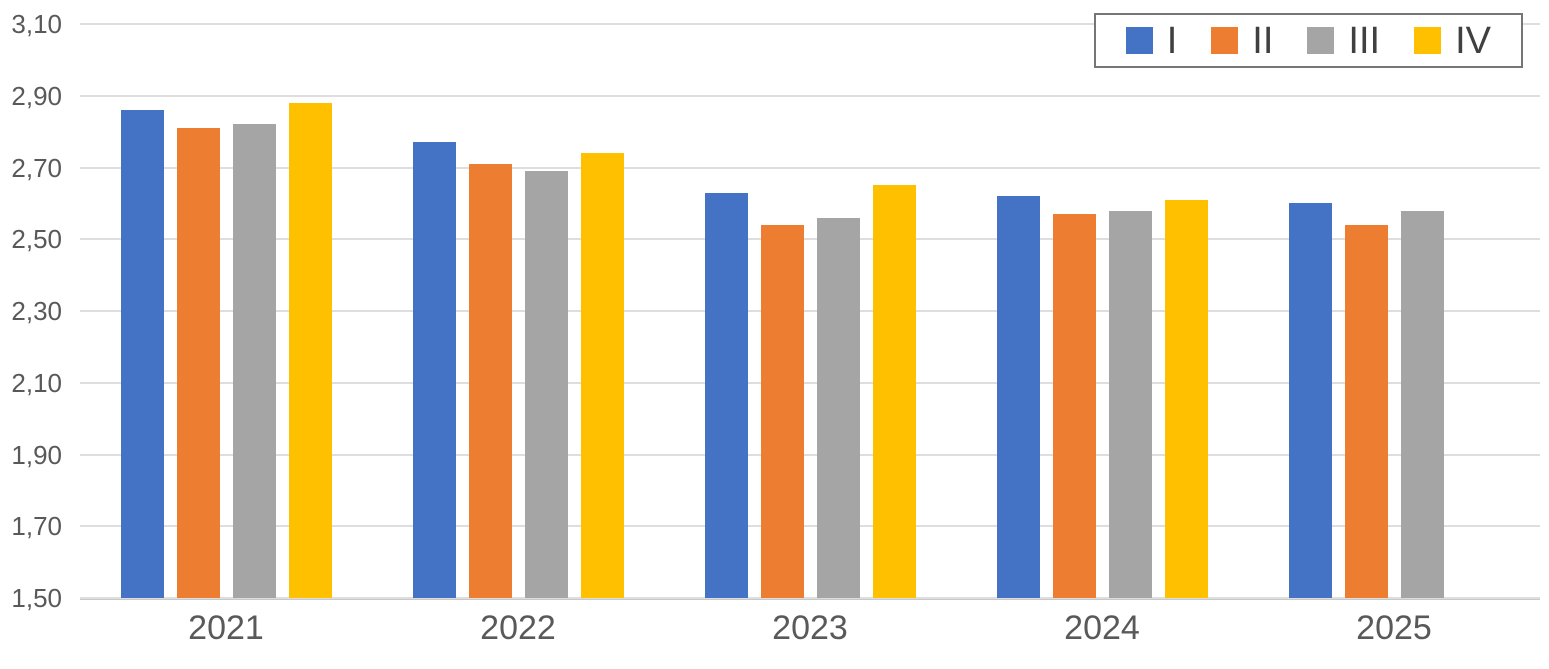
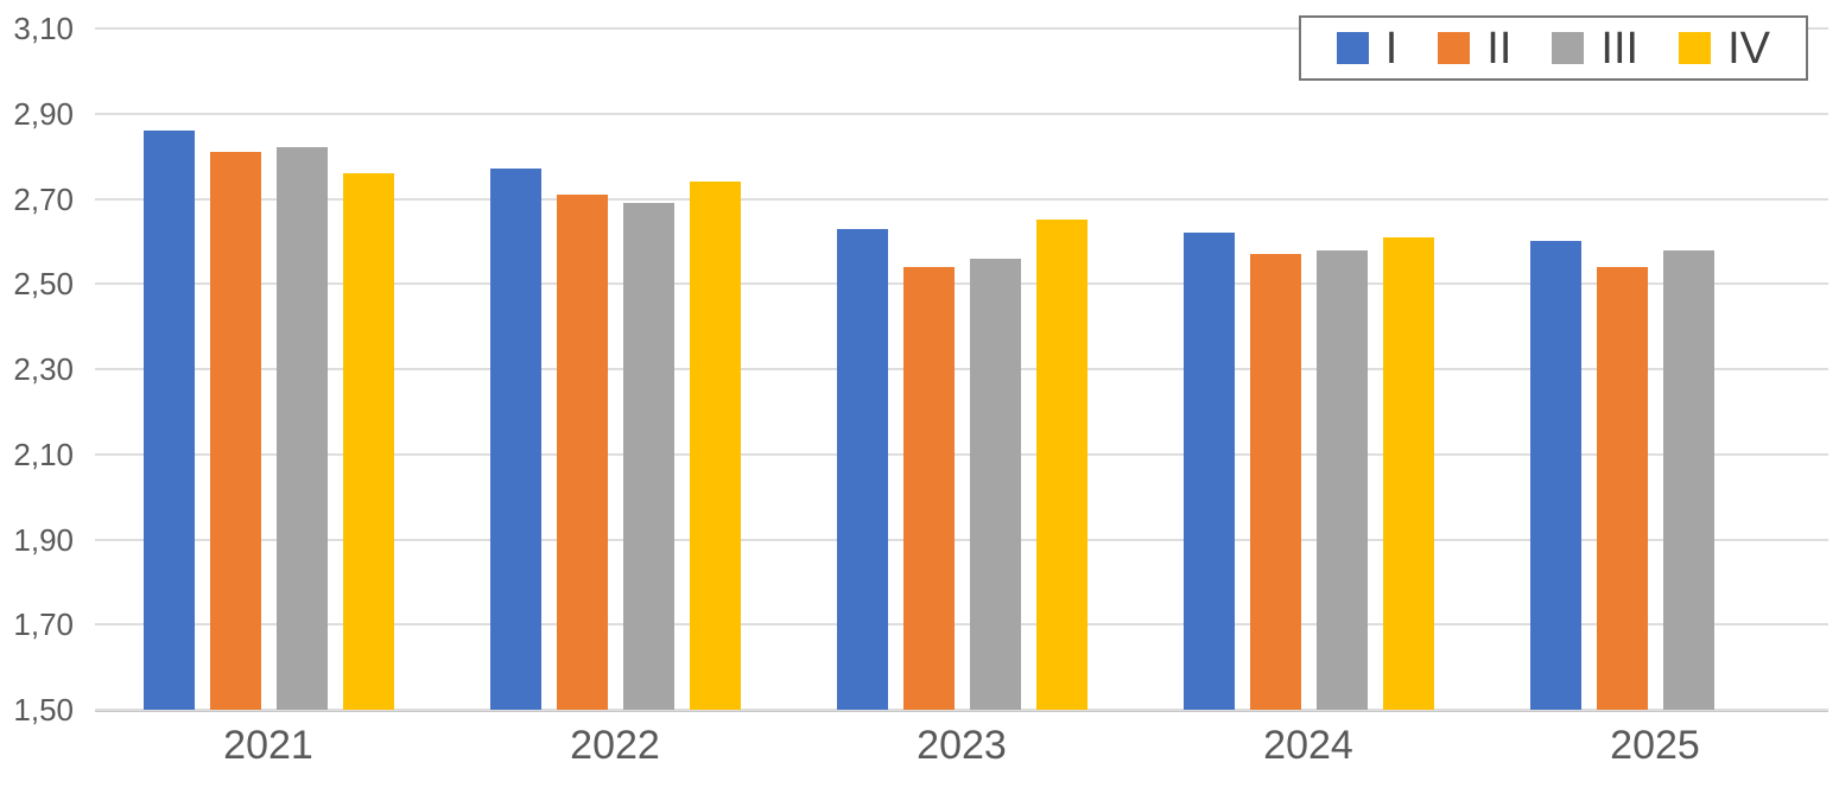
IV/2021: 2,88 -> 2,76
